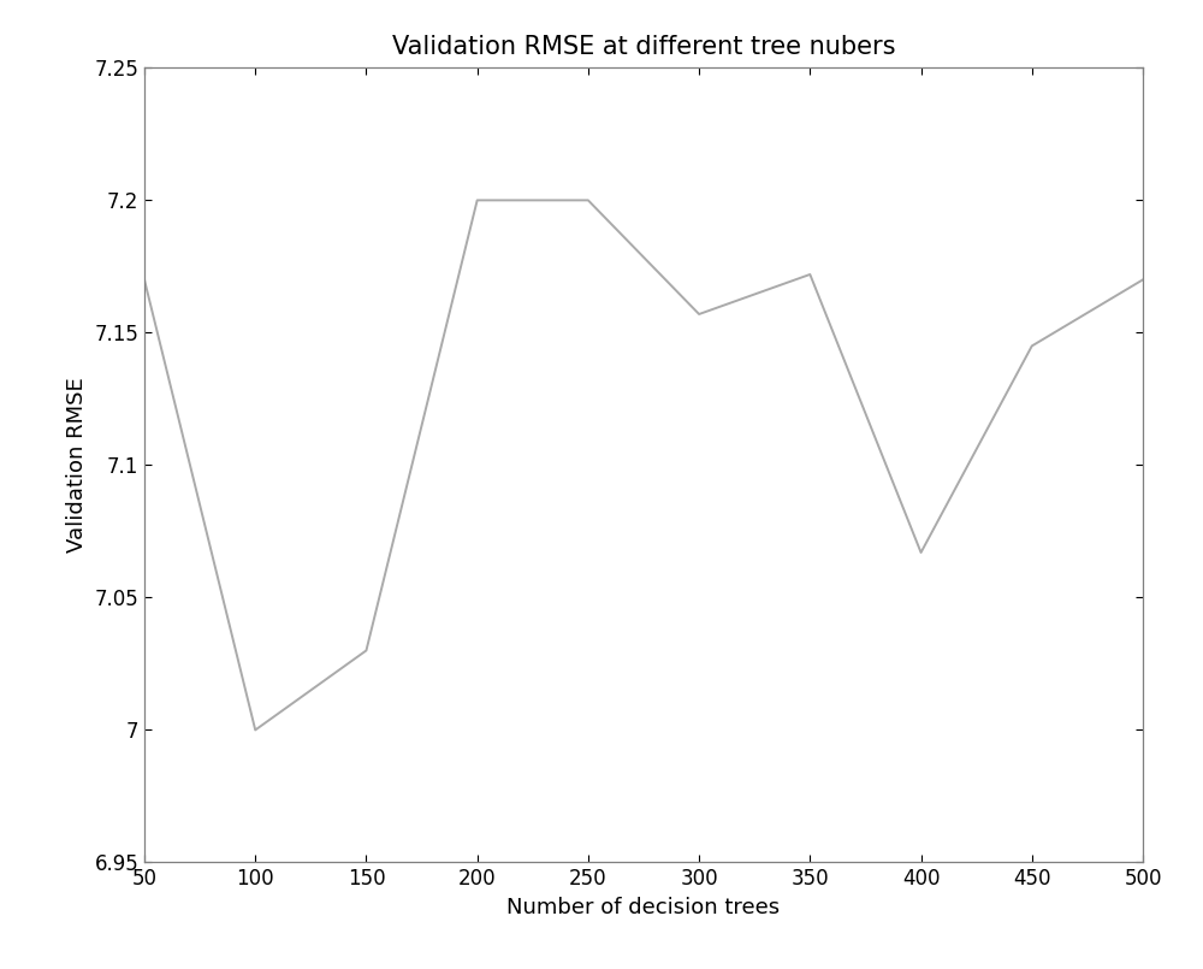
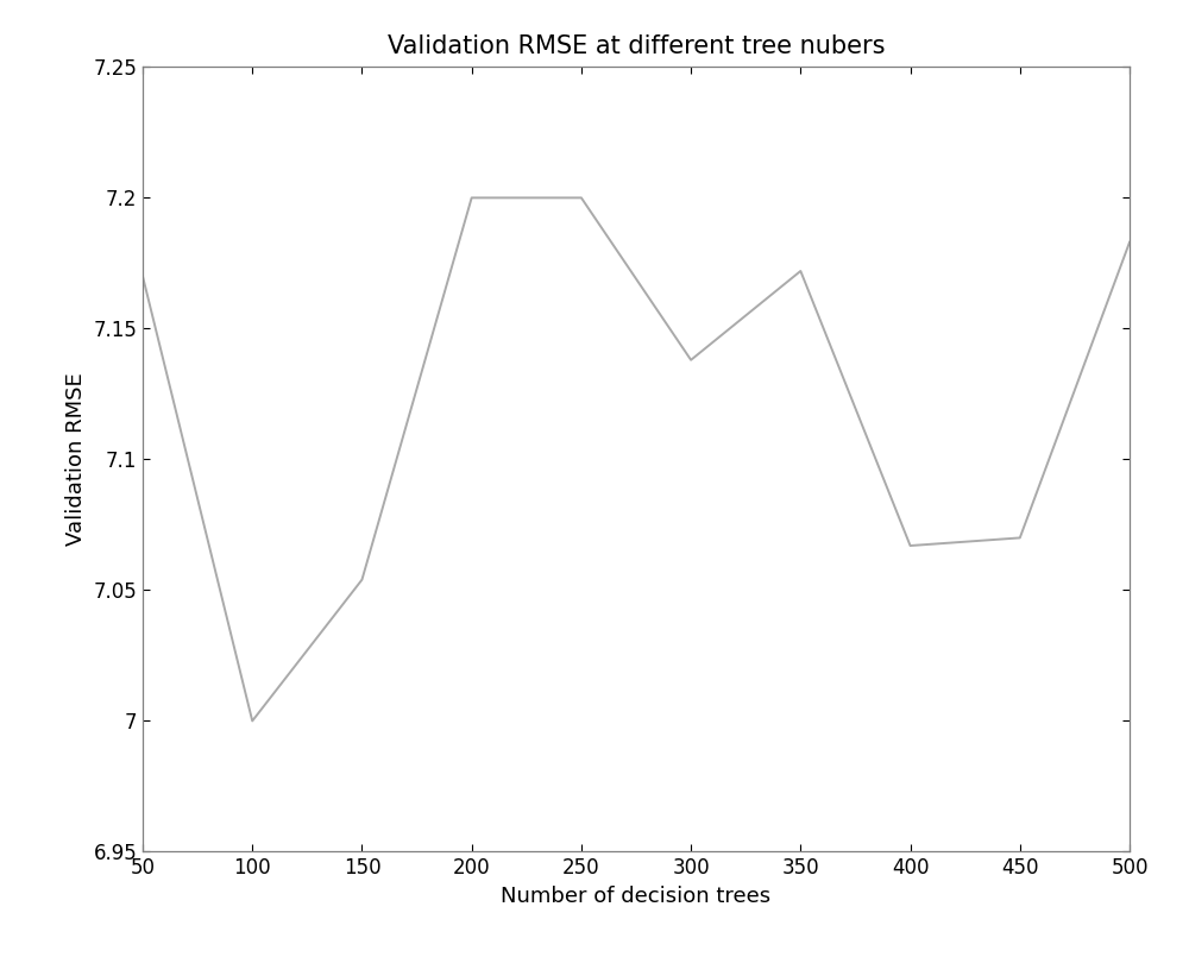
150: 7.030 -> 7.054
300: 7.157 -> 7.138
450: 7.145 -> 7.070
500: 7.170 -> 7.183
